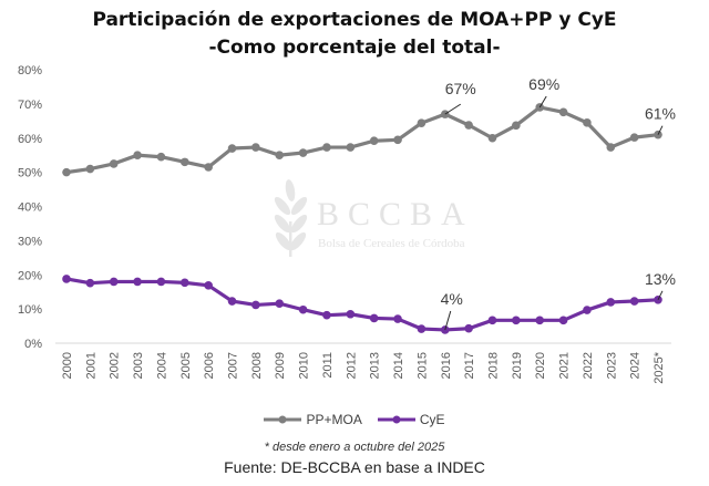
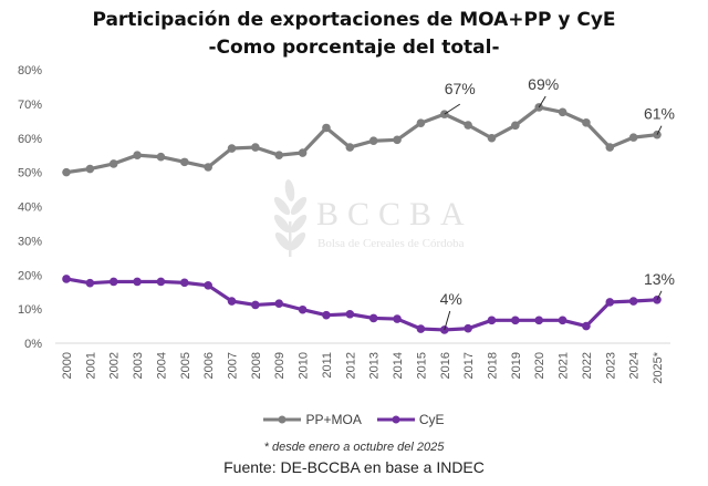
PP+MOA/2011: 57% -> 63%
CyE/2022: 10% -> 5%
